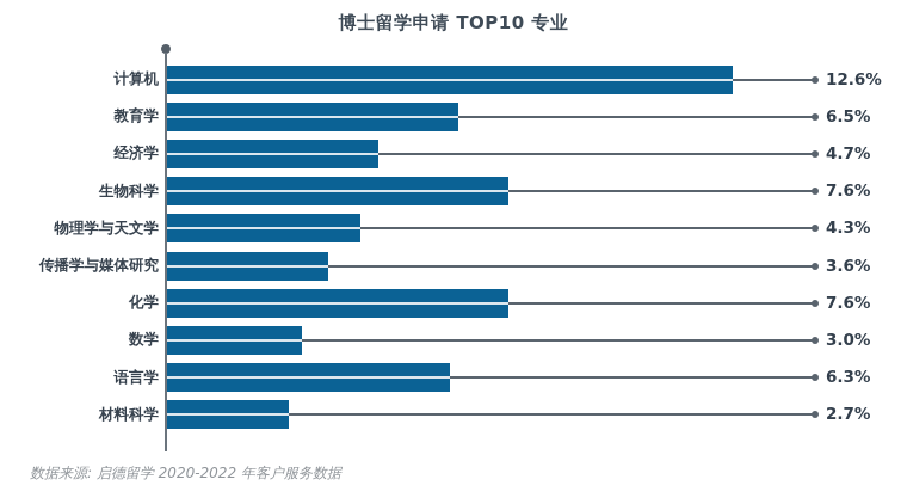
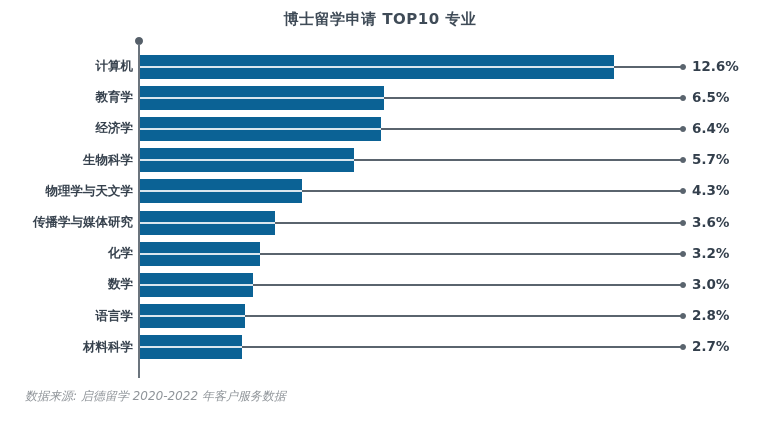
经济学: 4.7% -> 6.4%
生物科学: 7.6% -> 5.7%
化学: 7.6% -> 3.2%
语言学: 6.3% -> 2.8%
